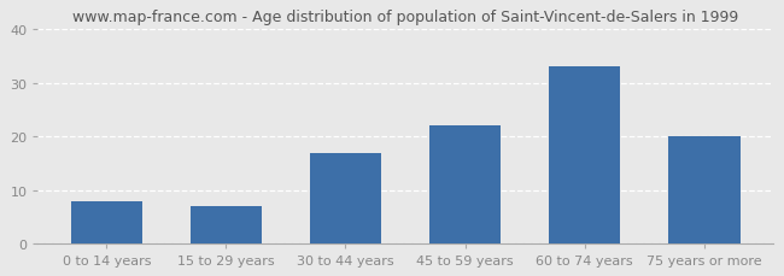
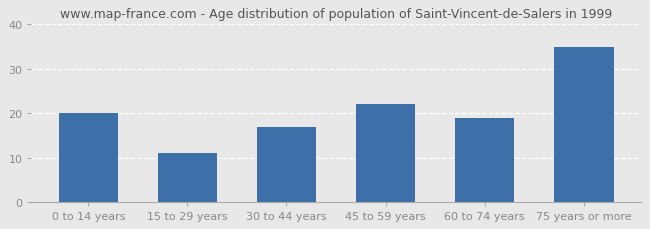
0 to 14 years: 8 -> 20
15 to 29 years: 7 -> 11
60 to 74 years: 33 -> 19
75 years or more: 20 -> 35
